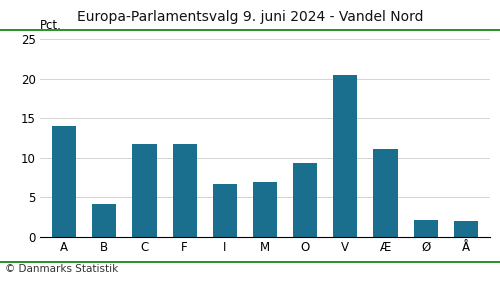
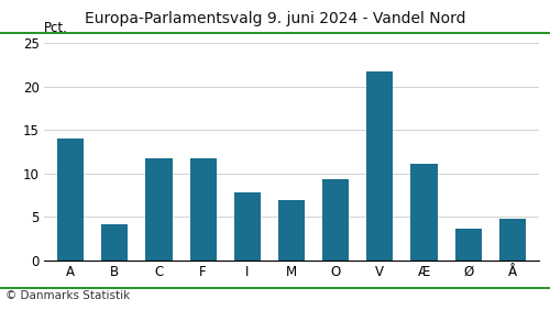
I: 6.7 -> 7.8
V: 20.5 -> 21.8
Ø: 2.1 -> 3.6
Å: 2.0 -> 4.8
